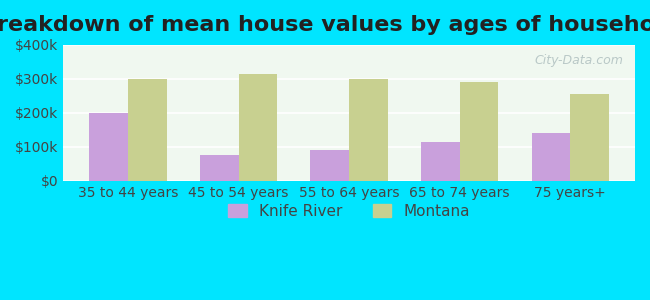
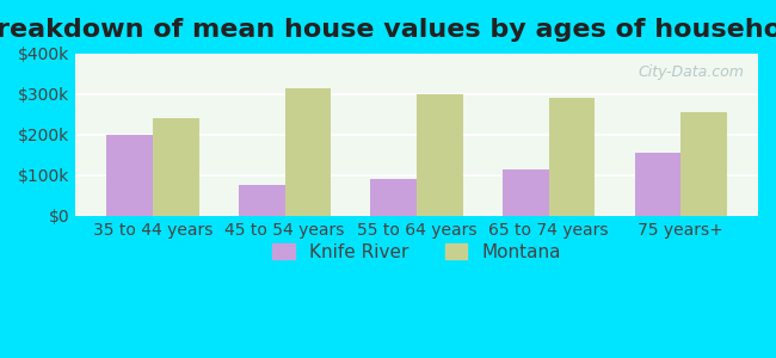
Montana/35 to 44 years: $300k -> $240k
Knife River/75 years+: $140k -> $155k
